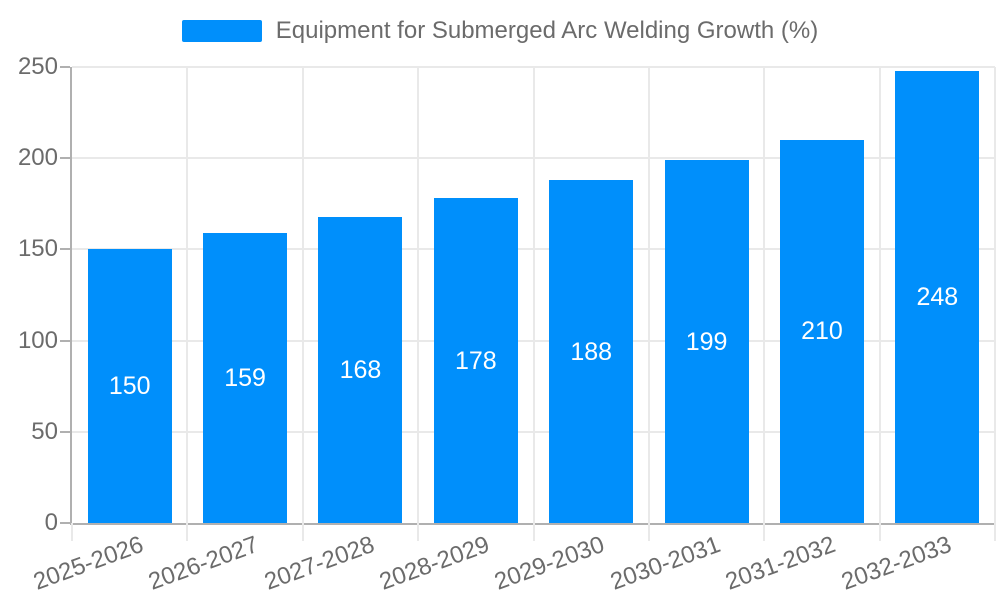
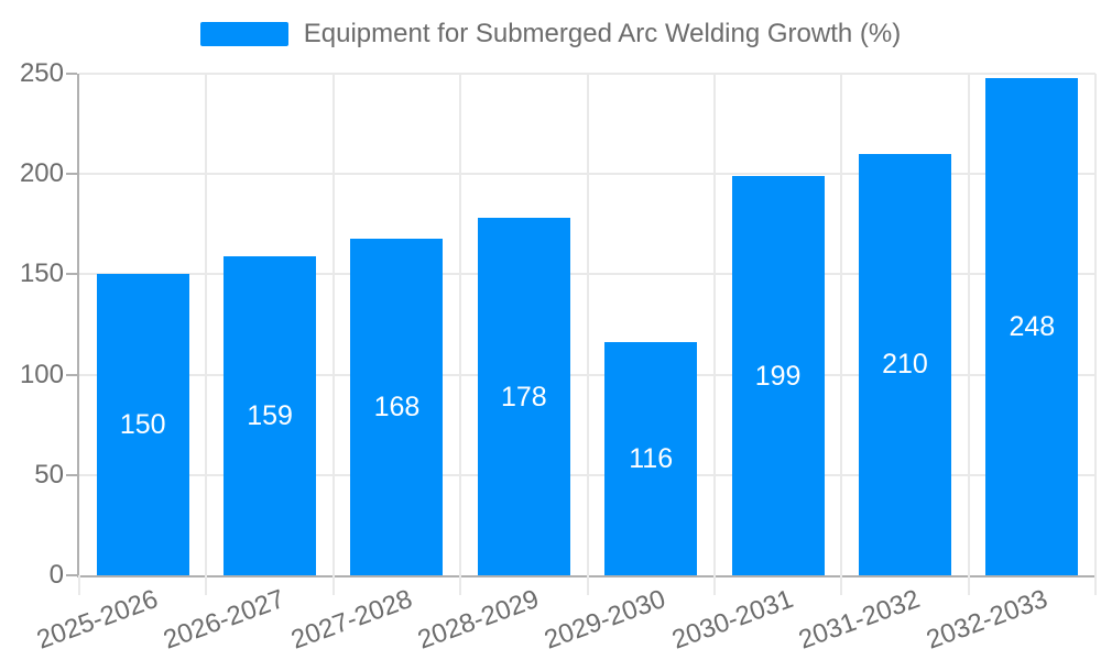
2029-2030: 188 -> 116
